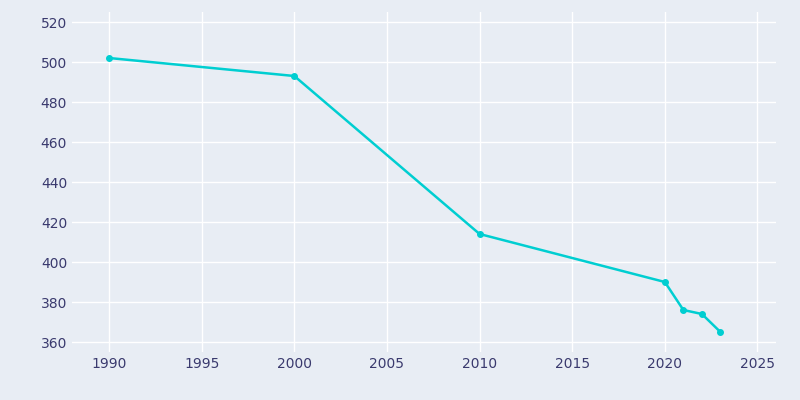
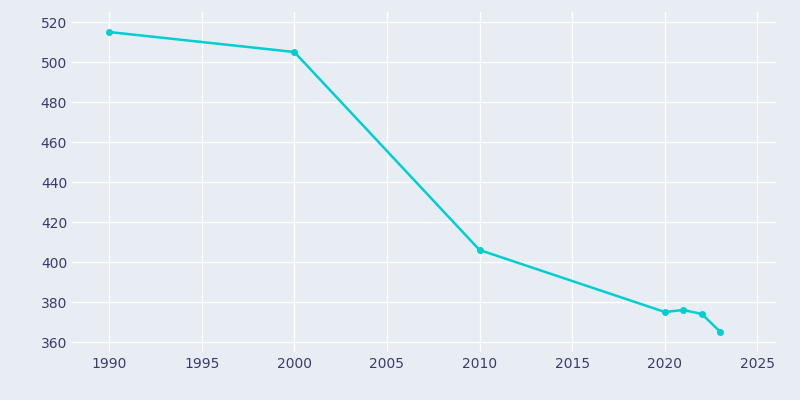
1990: 502 -> 515
2000: 493 -> 505
2010: 414 -> 406
2020: 390 -> 375
